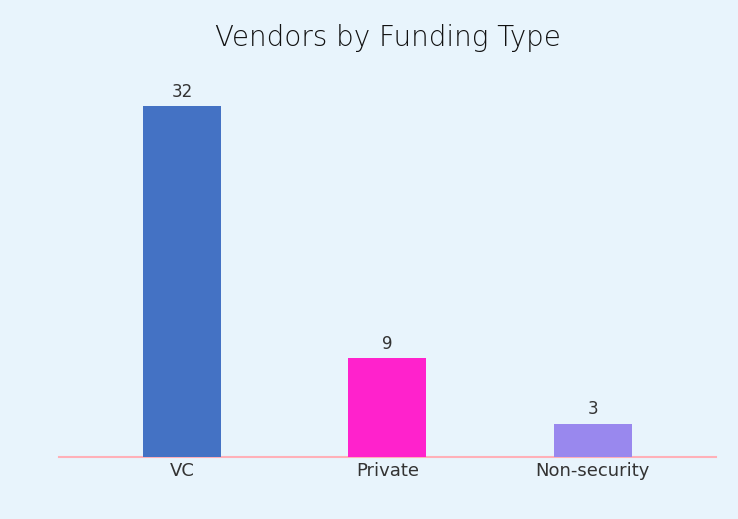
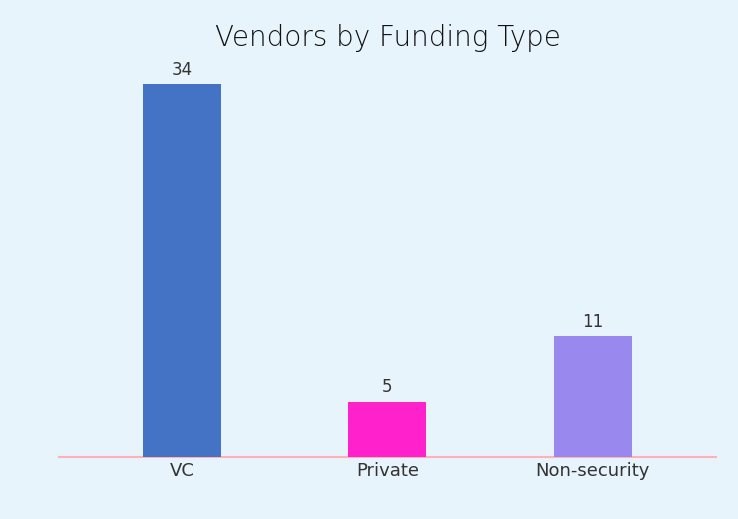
VC: 32 -> 34
Private: 9 -> 5
Non-security: 3 -> 11
